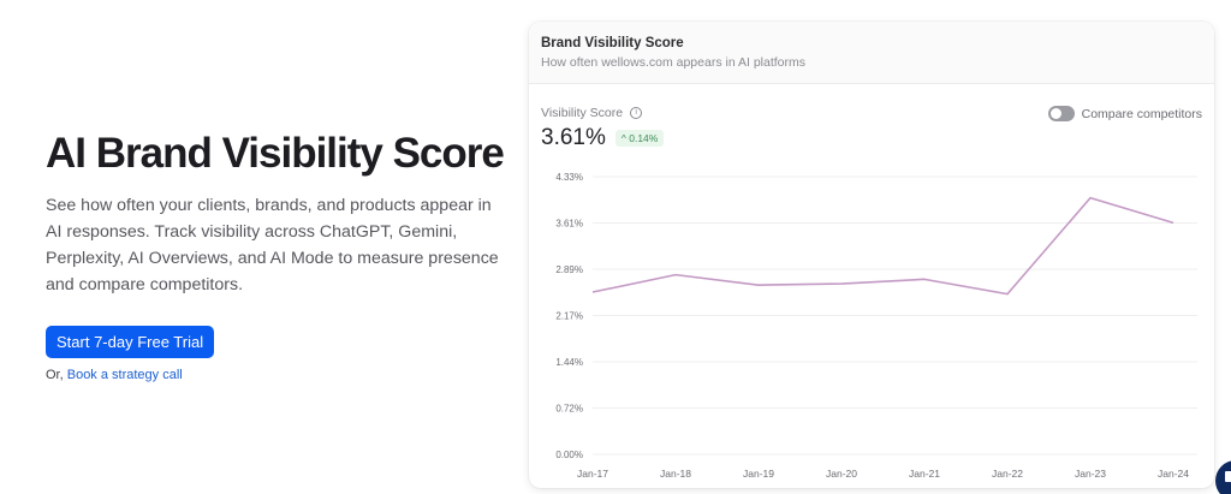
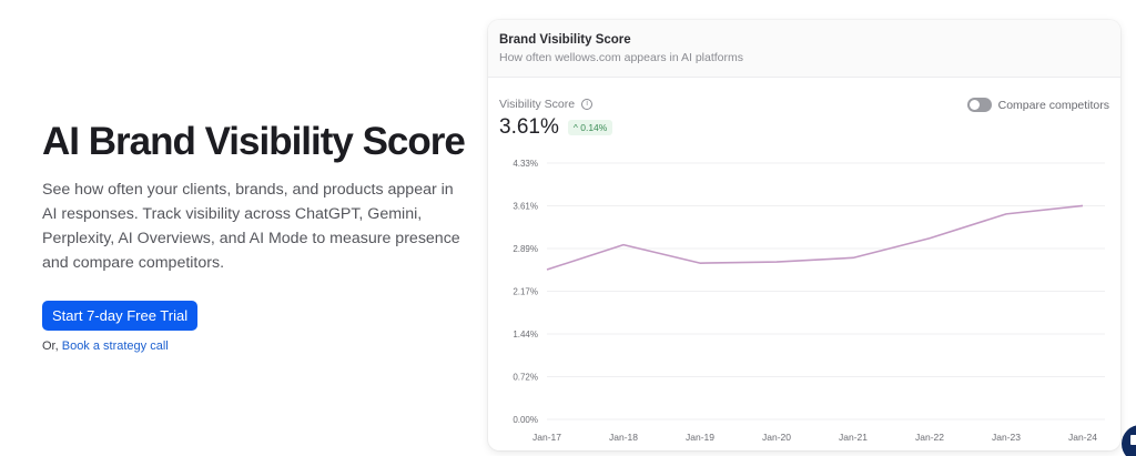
Jan-18: 2.8% -> 3.0%
Jan-22: 2.5% -> 3.1%
Jan-23: 4.0% -> 3.5%
